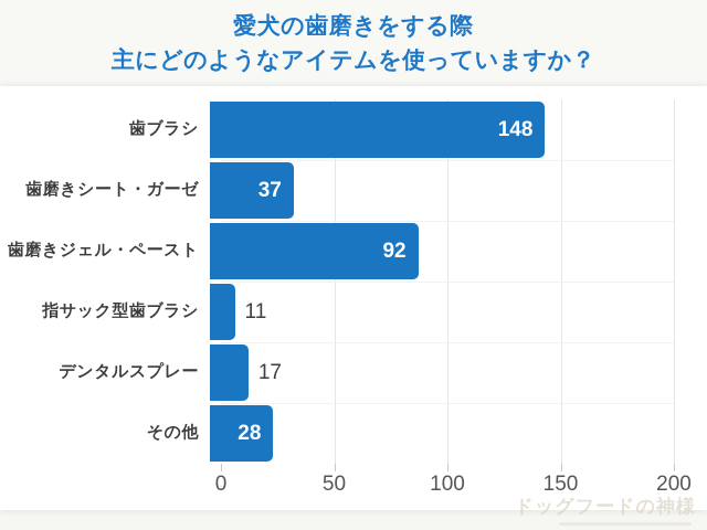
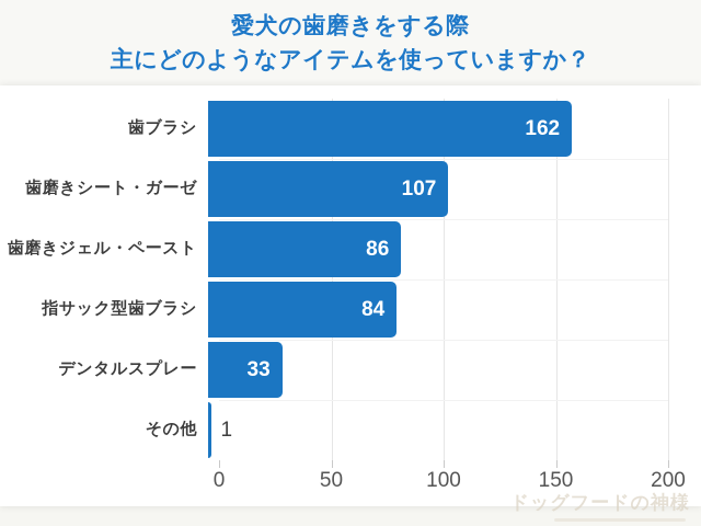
歯ブラシ: 148 -> 162
歯磨きシート・ガーゼ: 37 -> 107
歯磨きジェル・ペースト: 92 -> 86
指サック型歯ブラシ: 11 -> 84
デンタルスプレー: 17 -> 33
その他: 28 -> 1
